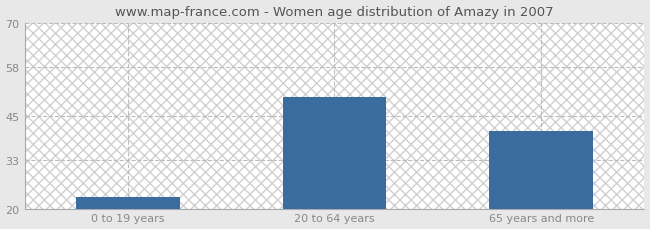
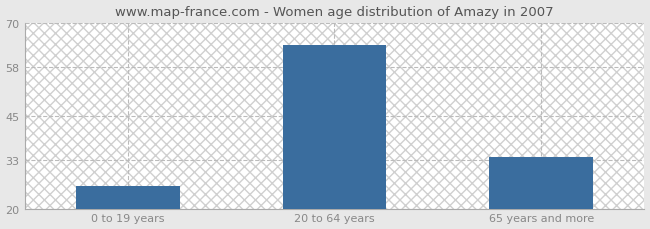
0 to 19 years: 23 -> 26
20 to 64 years: 50 -> 64
65 years and more: 41 -> 34
